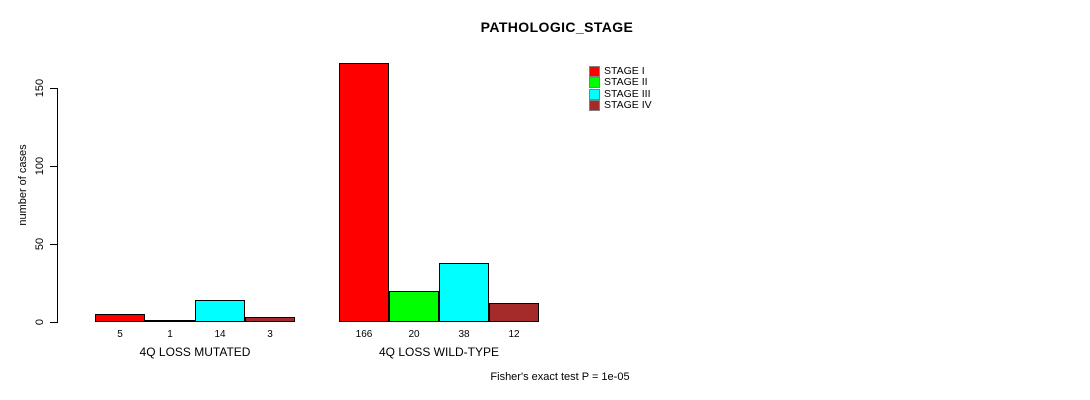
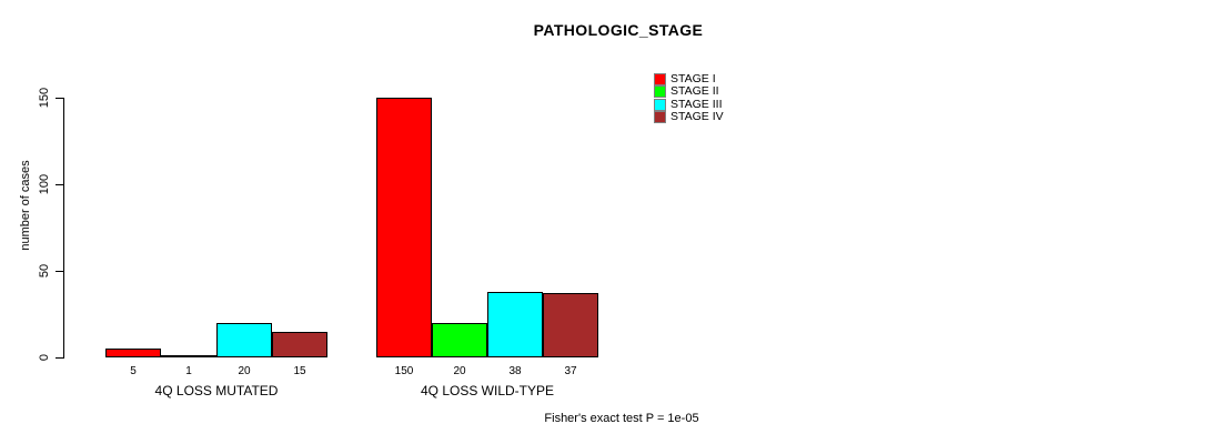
STAGE III/4Q LOSS MUTATED: 14 -> 20
STAGE IV/4Q LOSS MUTATED: 3 -> 15
STAGE I/4Q LOSS WILD-TYPE: 166 -> 150
STAGE IV/4Q LOSS WILD-TYPE: 12 -> 37
